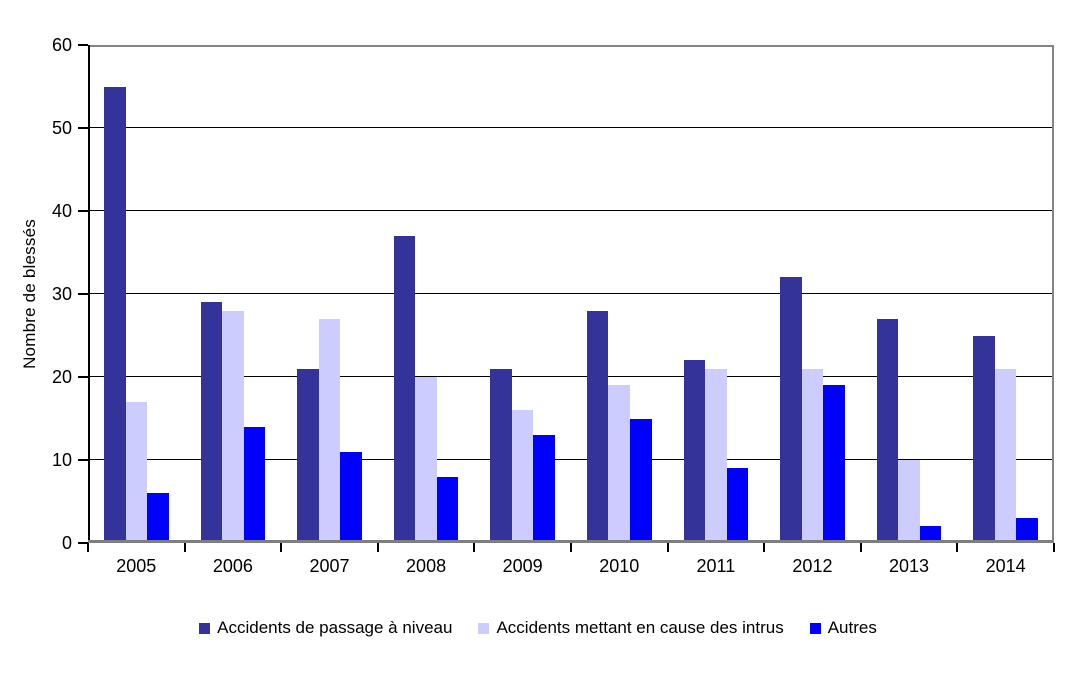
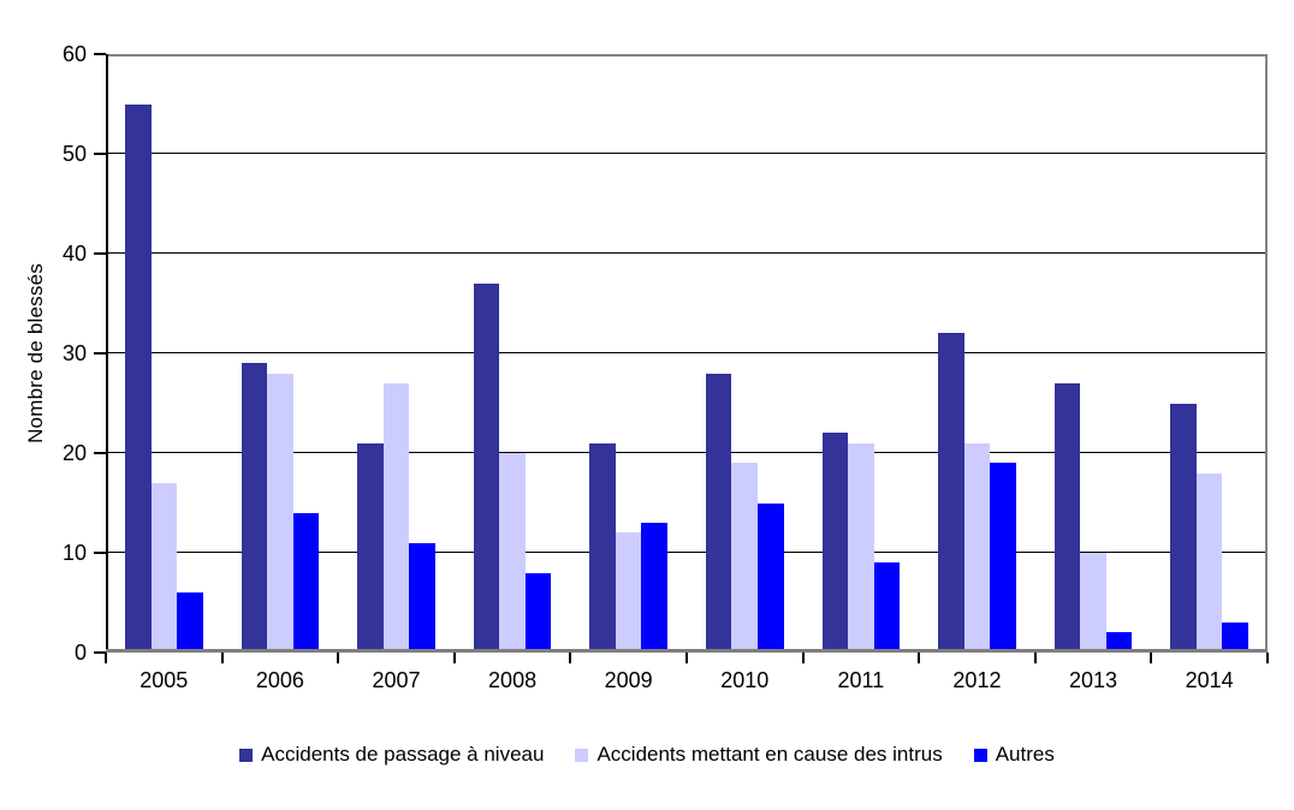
Accidents mettant en cause des intrus/2009: 16 -> 12
Accidents mettant en cause des intrus/2014: 21 -> 18
